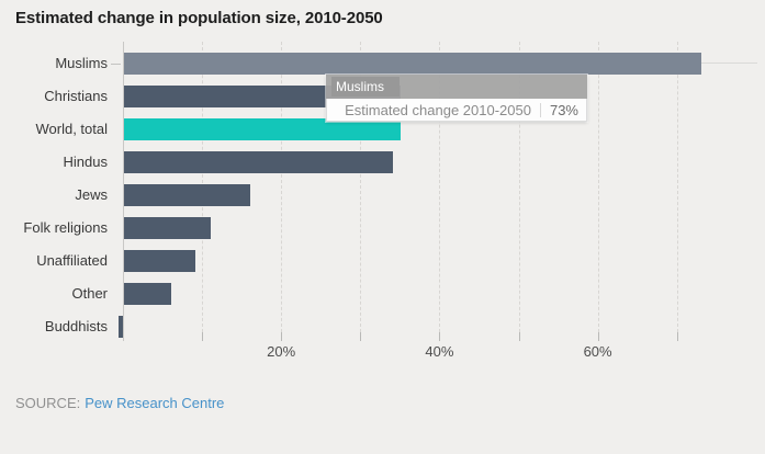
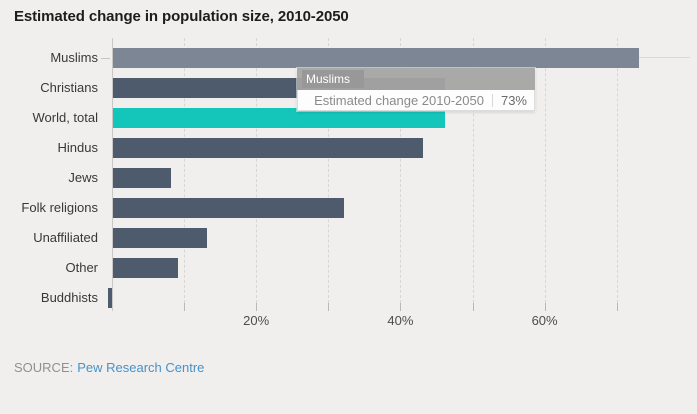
Christians: 35% -> 46%
World, total: 35% -> 46%
Hindus: 34% -> 43%
Jews: 16% -> 8%
Folk religions: 11% -> 32%
Unaffiliated: 9% -> 13%
Other: 6% -> 9%
